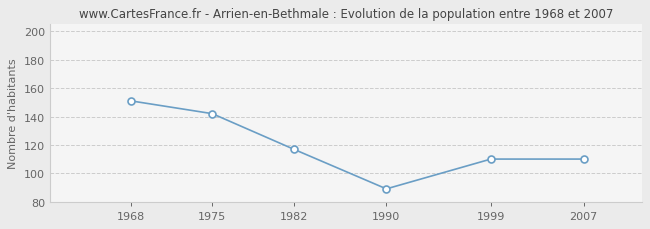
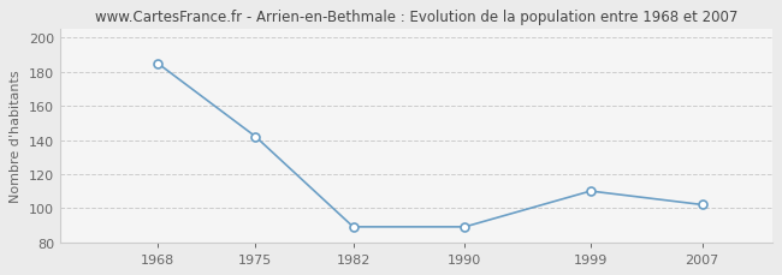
1968: 151 -> 185
1982: 117 -> 89
2007: 110 -> 102
